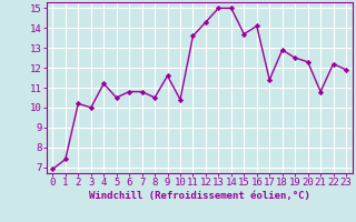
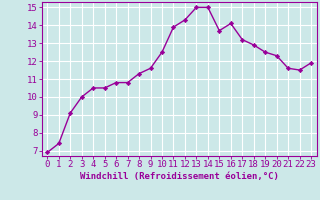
2: 10.2 -> 9.1
4: 11.2 -> 10.5
8: 10.5 -> 11.3
10: 10.4 -> 12.5
11: 13.6 -> 13.9
17: 11.4 -> 13.2
21: 10.8 -> 11.6
22: 12.2 -> 11.5
